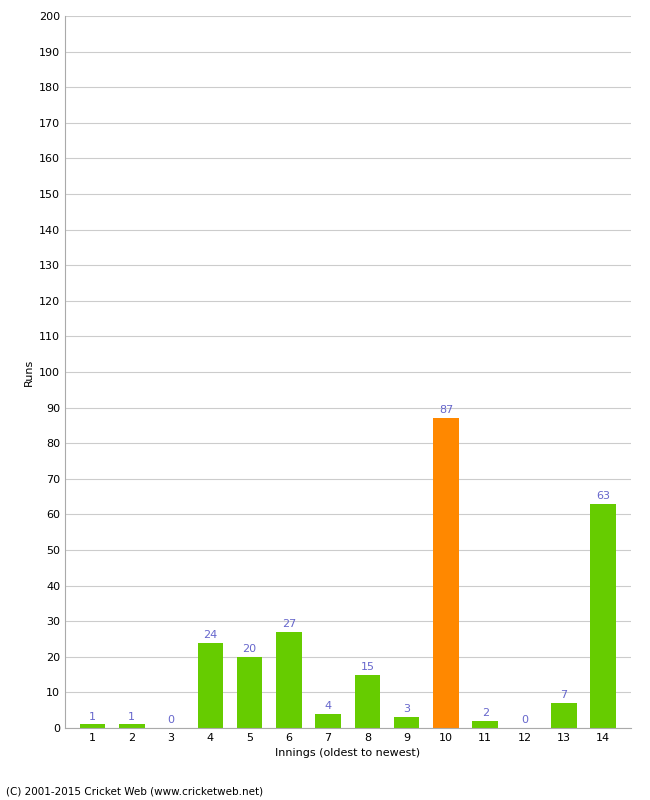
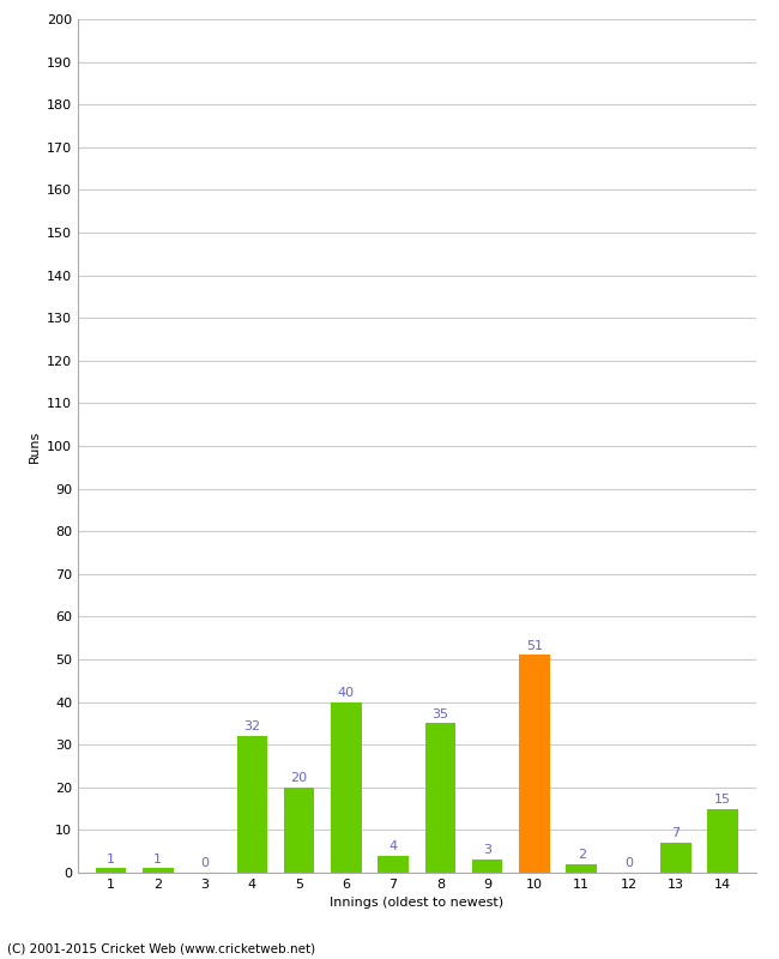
4: 24 -> 32
6: 27 -> 40
8: 15 -> 35
10: 87 -> 51
14: 63 -> 15
